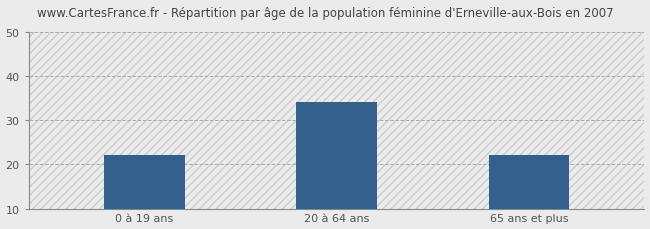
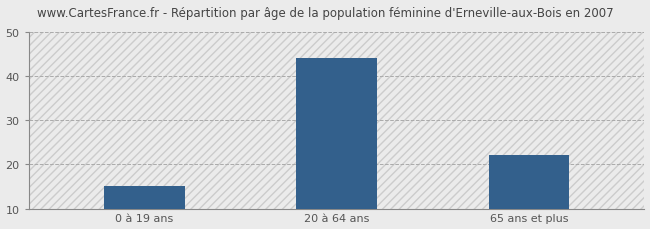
0 à 19 ans: 22 -> 15
20 à 64 ans: 34 -> 44
